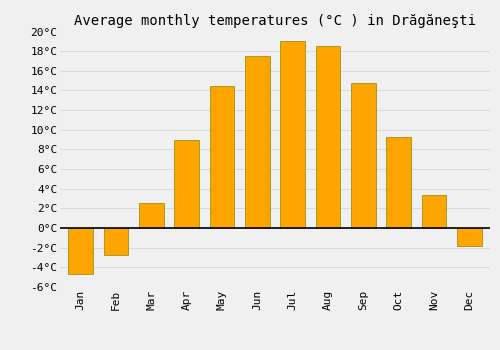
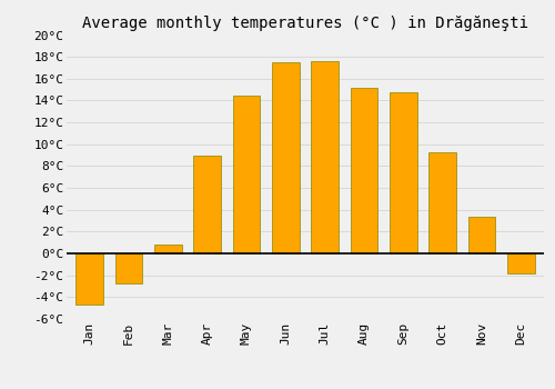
Mar: 2.5°C -> 0.8°C
Jul: 19.0°C -> 17.6°C
Aug: 18.5°C -> 15.2°C
